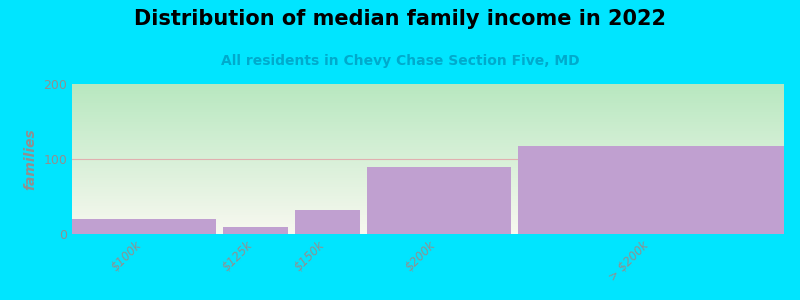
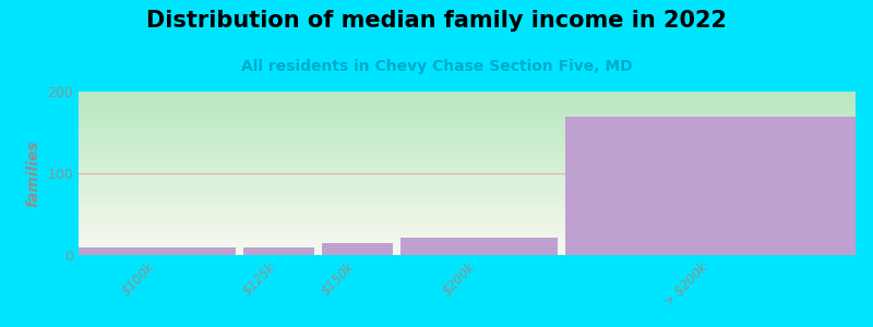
$100k: 20 -> 10
$150k: 32 -> 15
$200k: 90 -> 22
> $200k: 118 -> 170
